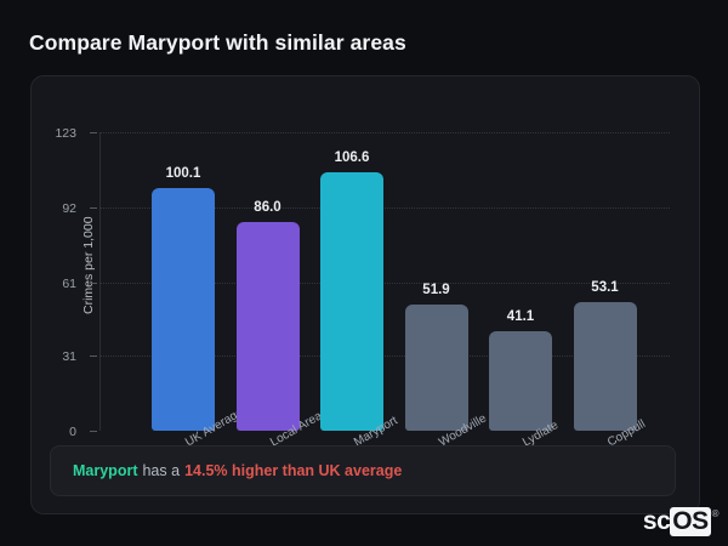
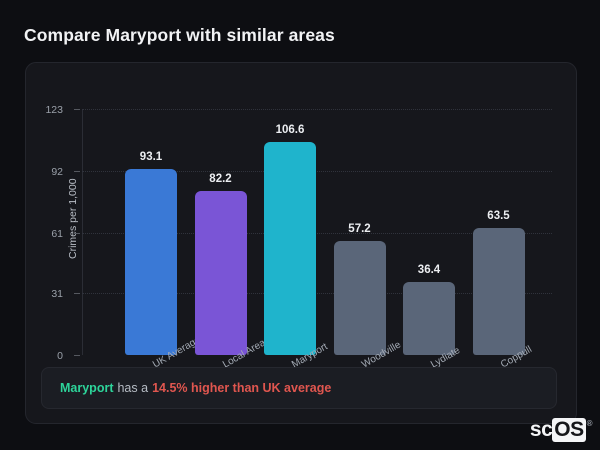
UK Average: 100.1 -> 93.1
Local Area: 86.0 -> 82.2
Woodville: 51.9 -> 57.2
Lydiate: 41.1 -> 36.4
Coppull: 53.1 -> 63.5
